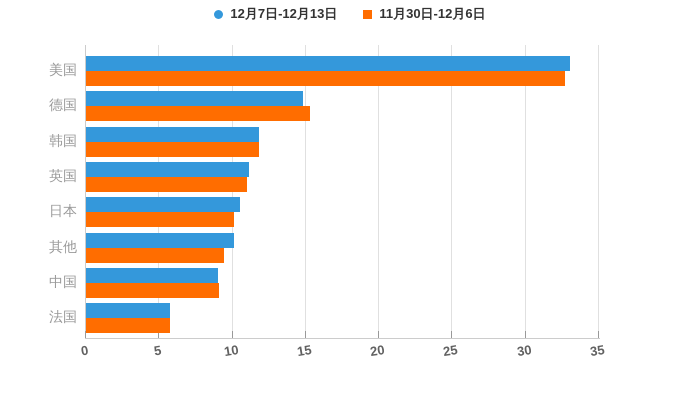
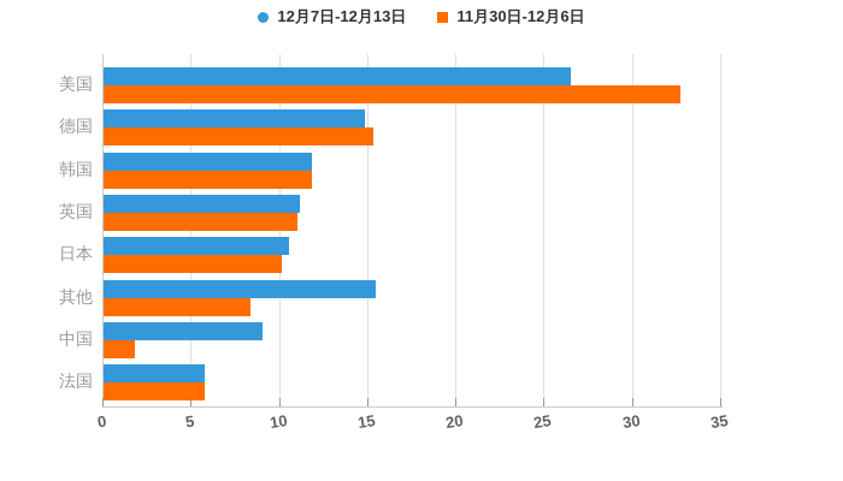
12月7日-12月13日/美国: 33.0 -> 26.5
12月7日-12月13日/其他: 10.1 -> 15.4
11月30日-12月6日/其他: 9.4 -> 8.3
11月30日-12月6日/中国: 9.1 -> 1.8
